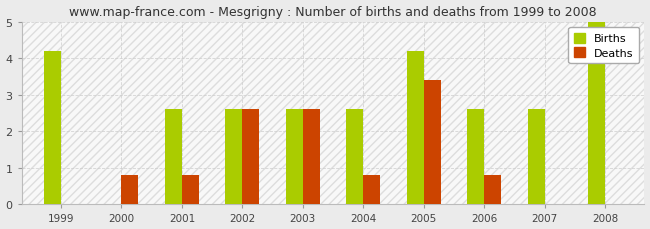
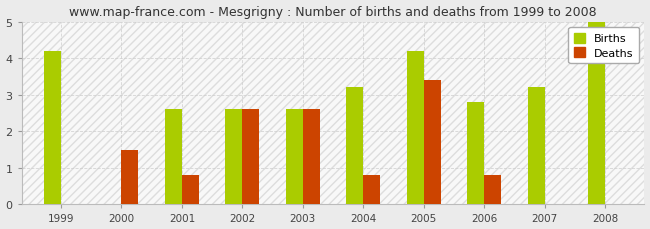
Deaths/2000: 0.8 -> 1.5
Births/2004: 2.6 -> 3.2
Births/2006: 2.6 -> 2.8
Births/2007: 2.6 -> 3.2
